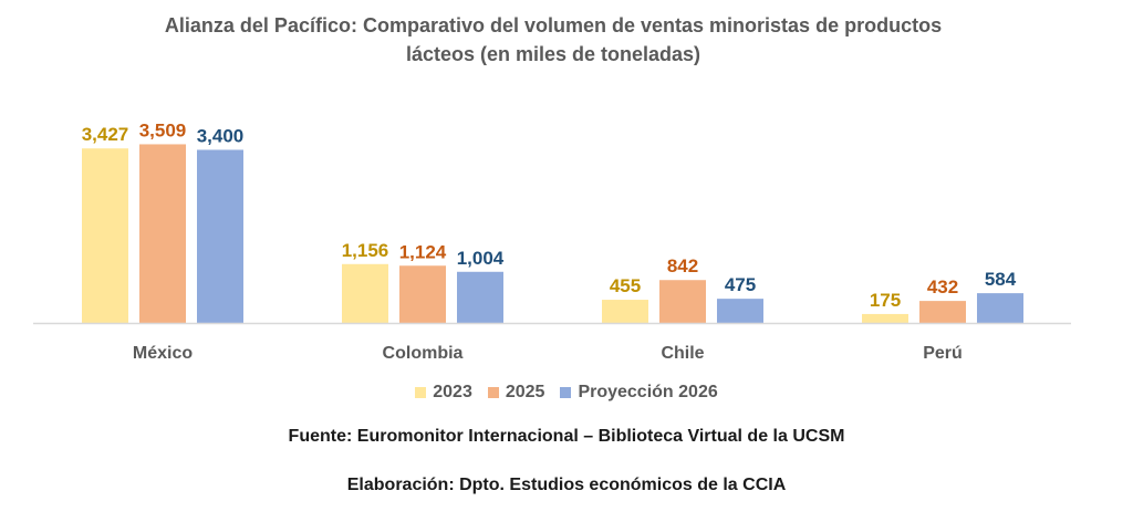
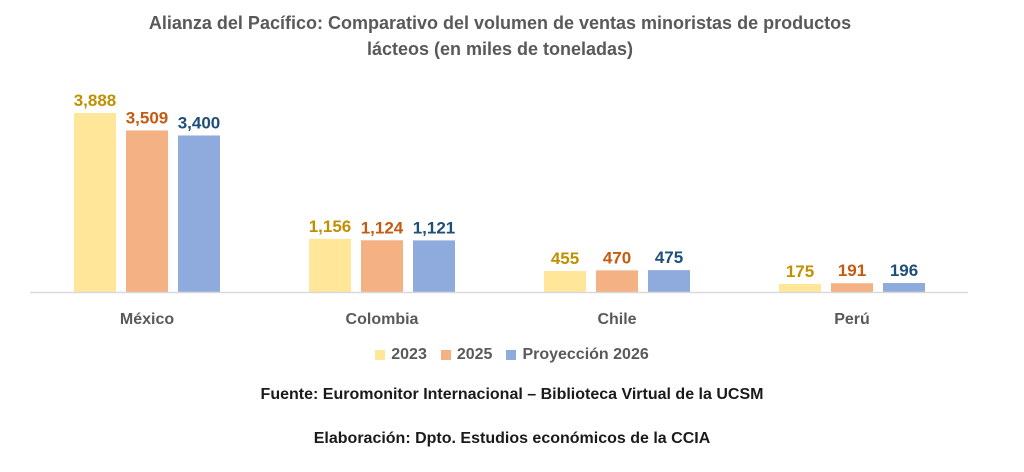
2023/México: 3,427 -> 3,888
Proyección 2026/Colombia: 1,004 -> 1,121
2025/Chile: 842 -> 470
2025/Perú: 432 -> 191
Proyección 2026/Perú: 584 -> 196
